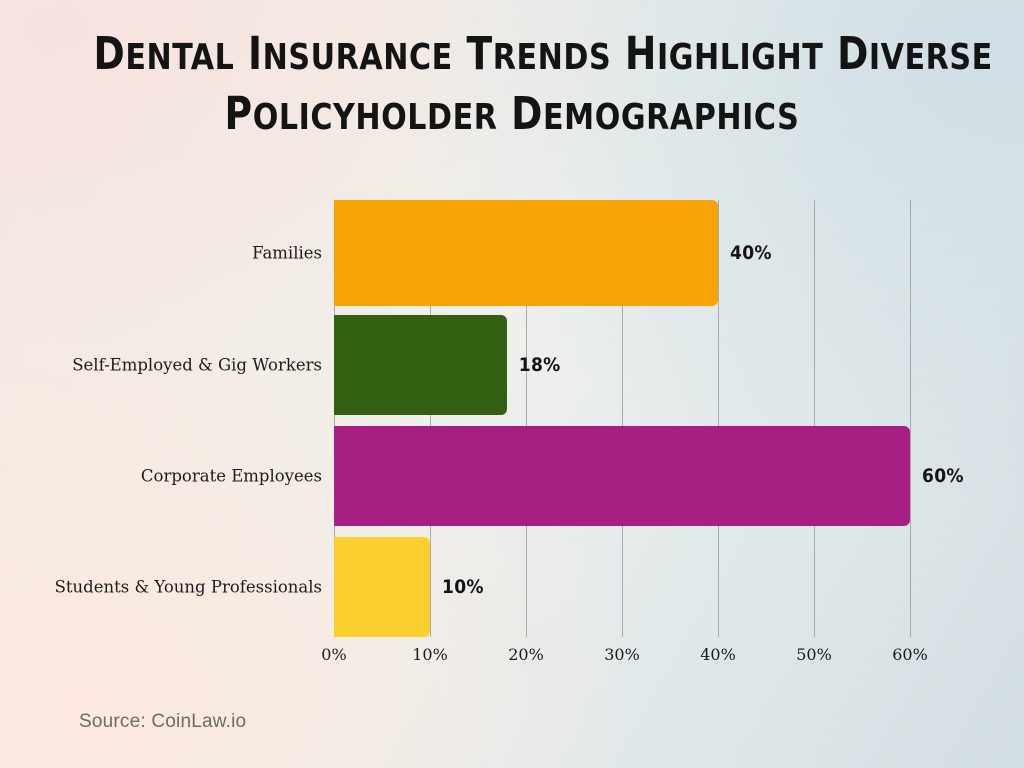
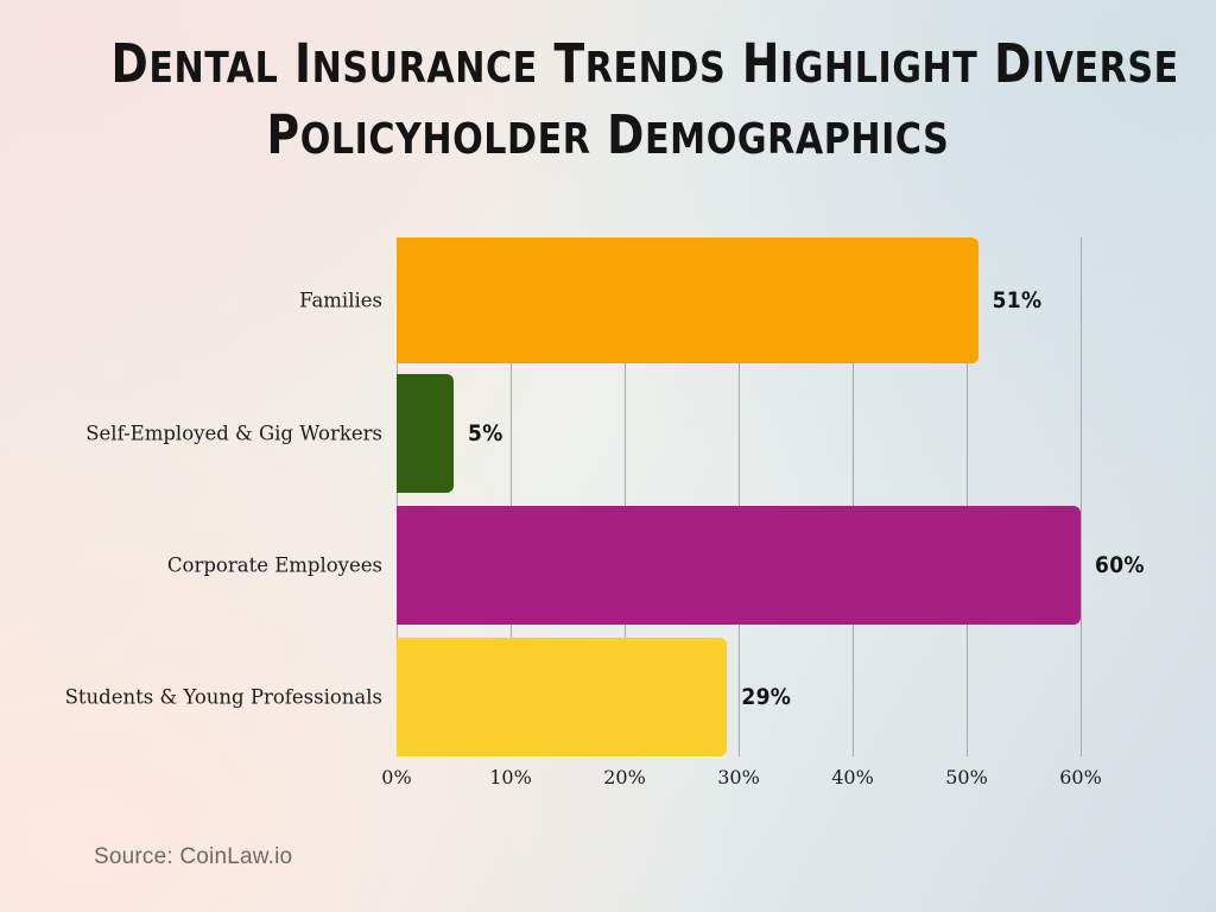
Families: 40% -> 51%
Self-Employed & Gig Workers: 18% -> 5%
Students & Young Professionals: 10% -> 29%
